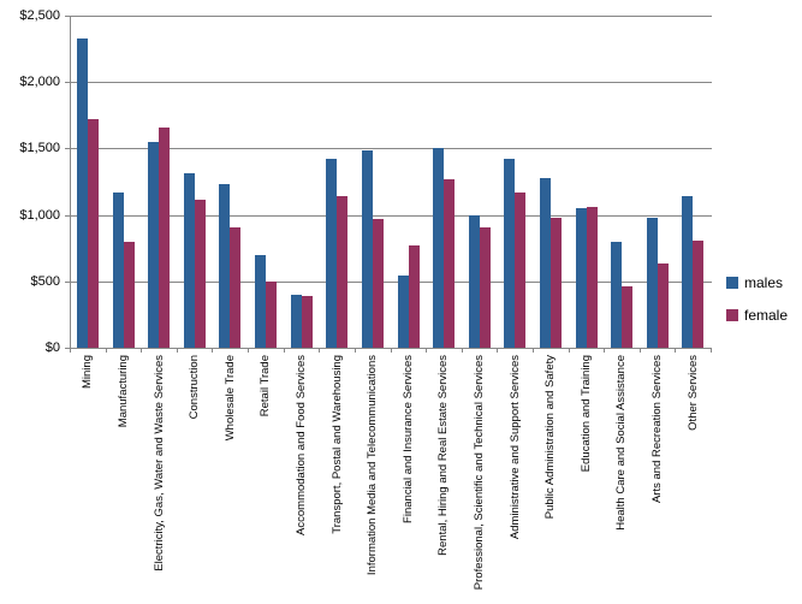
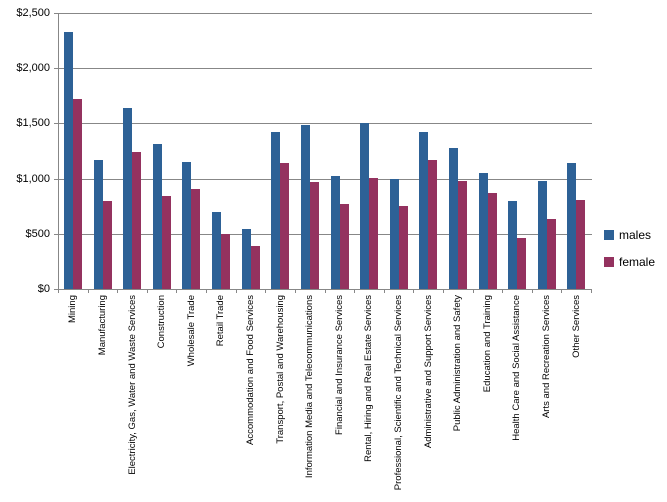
males/Electricity, Gas, Water and Waste Services: $1550 -> $1640
female/Electricity, Gas, Water and Waste Services: $1660 -> $1240
female/Construction: $1110 -> $840
males/Wholesale Trade: $1230 -> $1150
males/Accommodation and Food Services: $400 -> $540
males/Financial and Insurance Services: $540 -> $1020
female/Rental, Hiring and Real Estate Services: $1270 -> $1010
female/Professional, Scientific and Technical Services: $910 -> $760
female/Education and Training: $1060 -> $870
